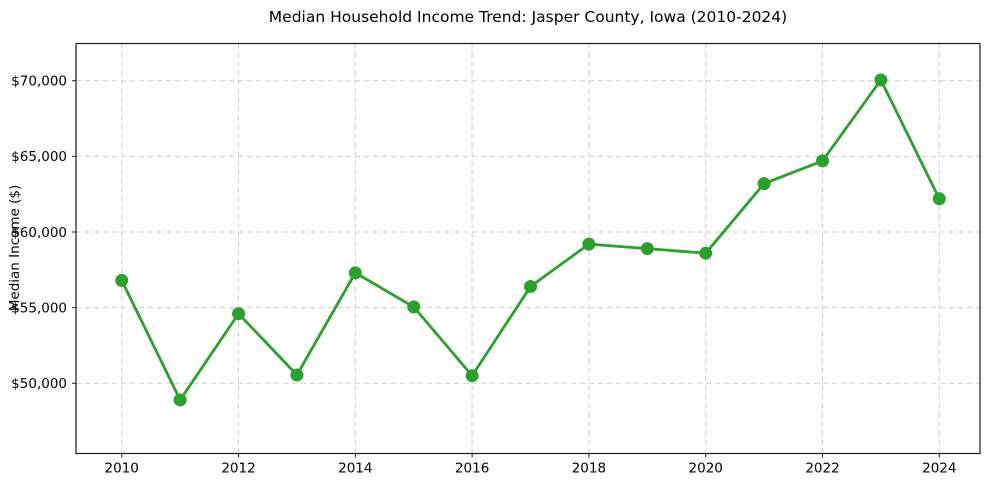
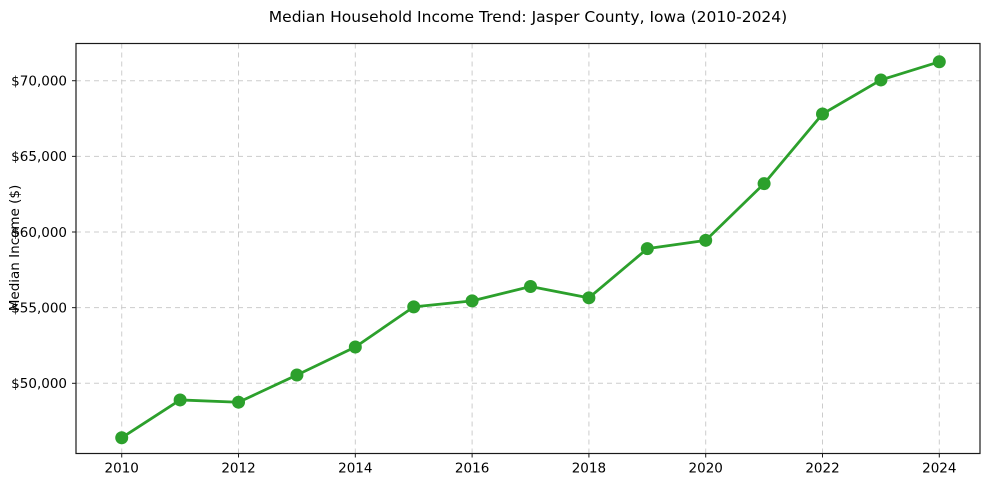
2010: $56800 -> $46400
2012: $54600 -> $48800
2014: $57300 -> $52400
2016: $50500 -> $55400
2018: $59200 -> $55600
2020: $58600 -> $59400
2022: $64700 -> $67800
2024: $62200 -> $71200
